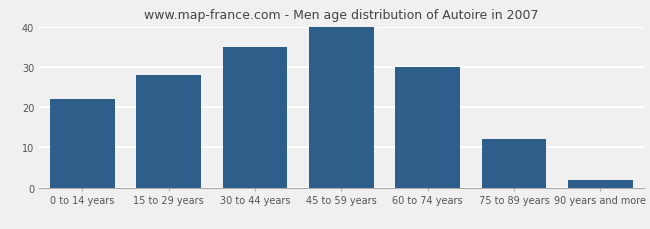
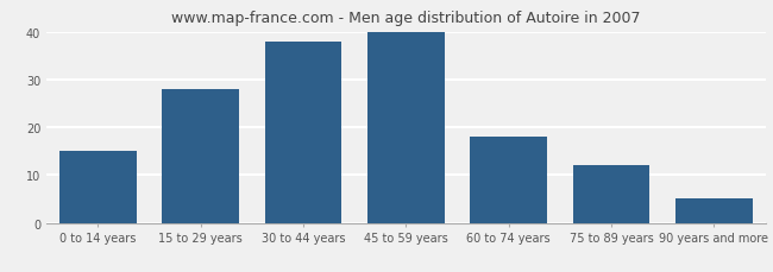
0 to 14 years: 22 -> 15
30 to 44 years: 35 -> 38
60 to 74 years: 30 -> 18
90 years and more: 2 -> 5
